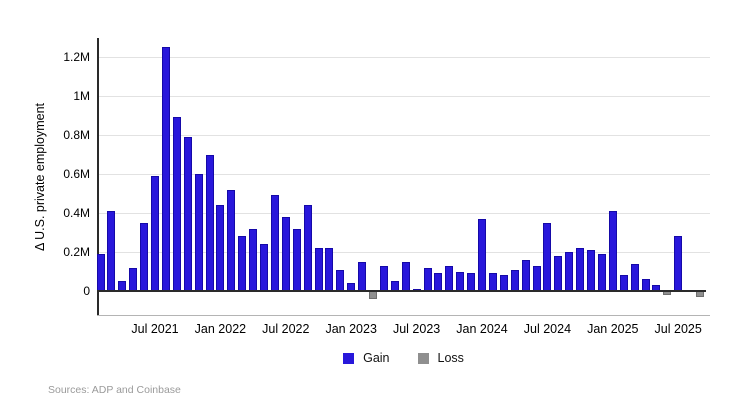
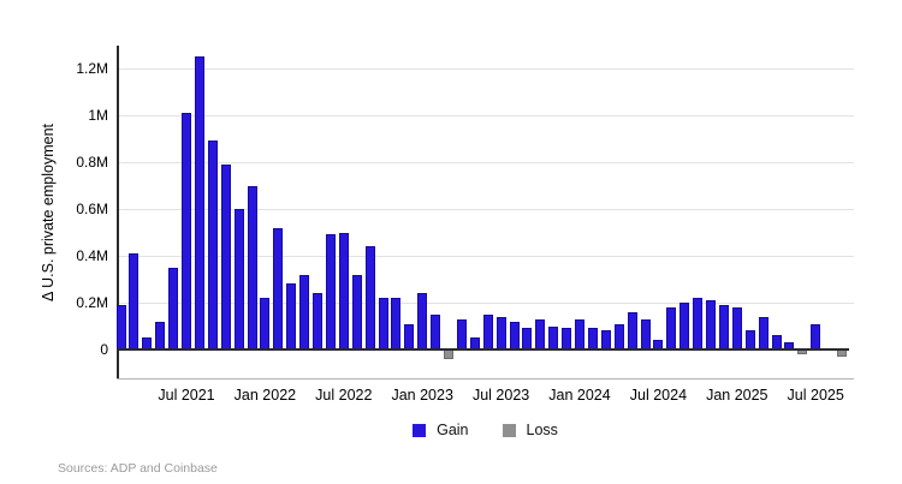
Jul 2021: 0.59M -> 1.01M
Jan 2022: 0.44M -> 0.22M
Jul 2022: 0.38M -> 0.50M
Jan 2023: 0.04M -> 0.24M
Jul 2023: 0.01M -> 0.14M
Jan 2024: 0.37M -> 0.13M
Jul 2024: 0.35M -> 0.04M
Jan 2025: 0.41M -> 0.18M
Jul 2025: 0.28M -> 0.11M
